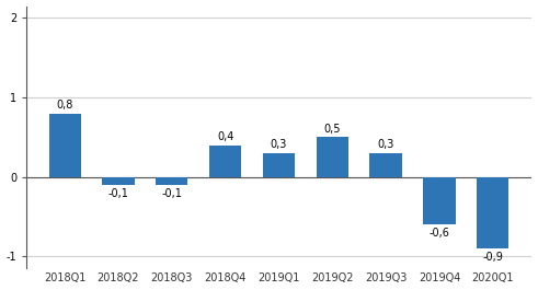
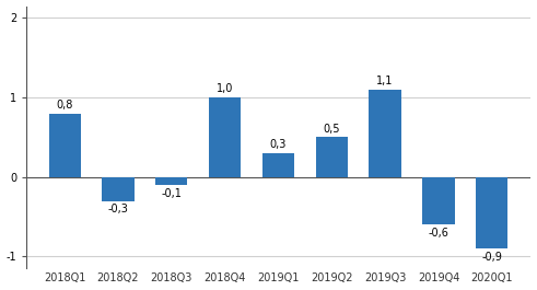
2018Q2: -0,1 -> -0,3
2018Q4: 0,4 -> 1,0
2019Q3: 0,3 -> 1,1
